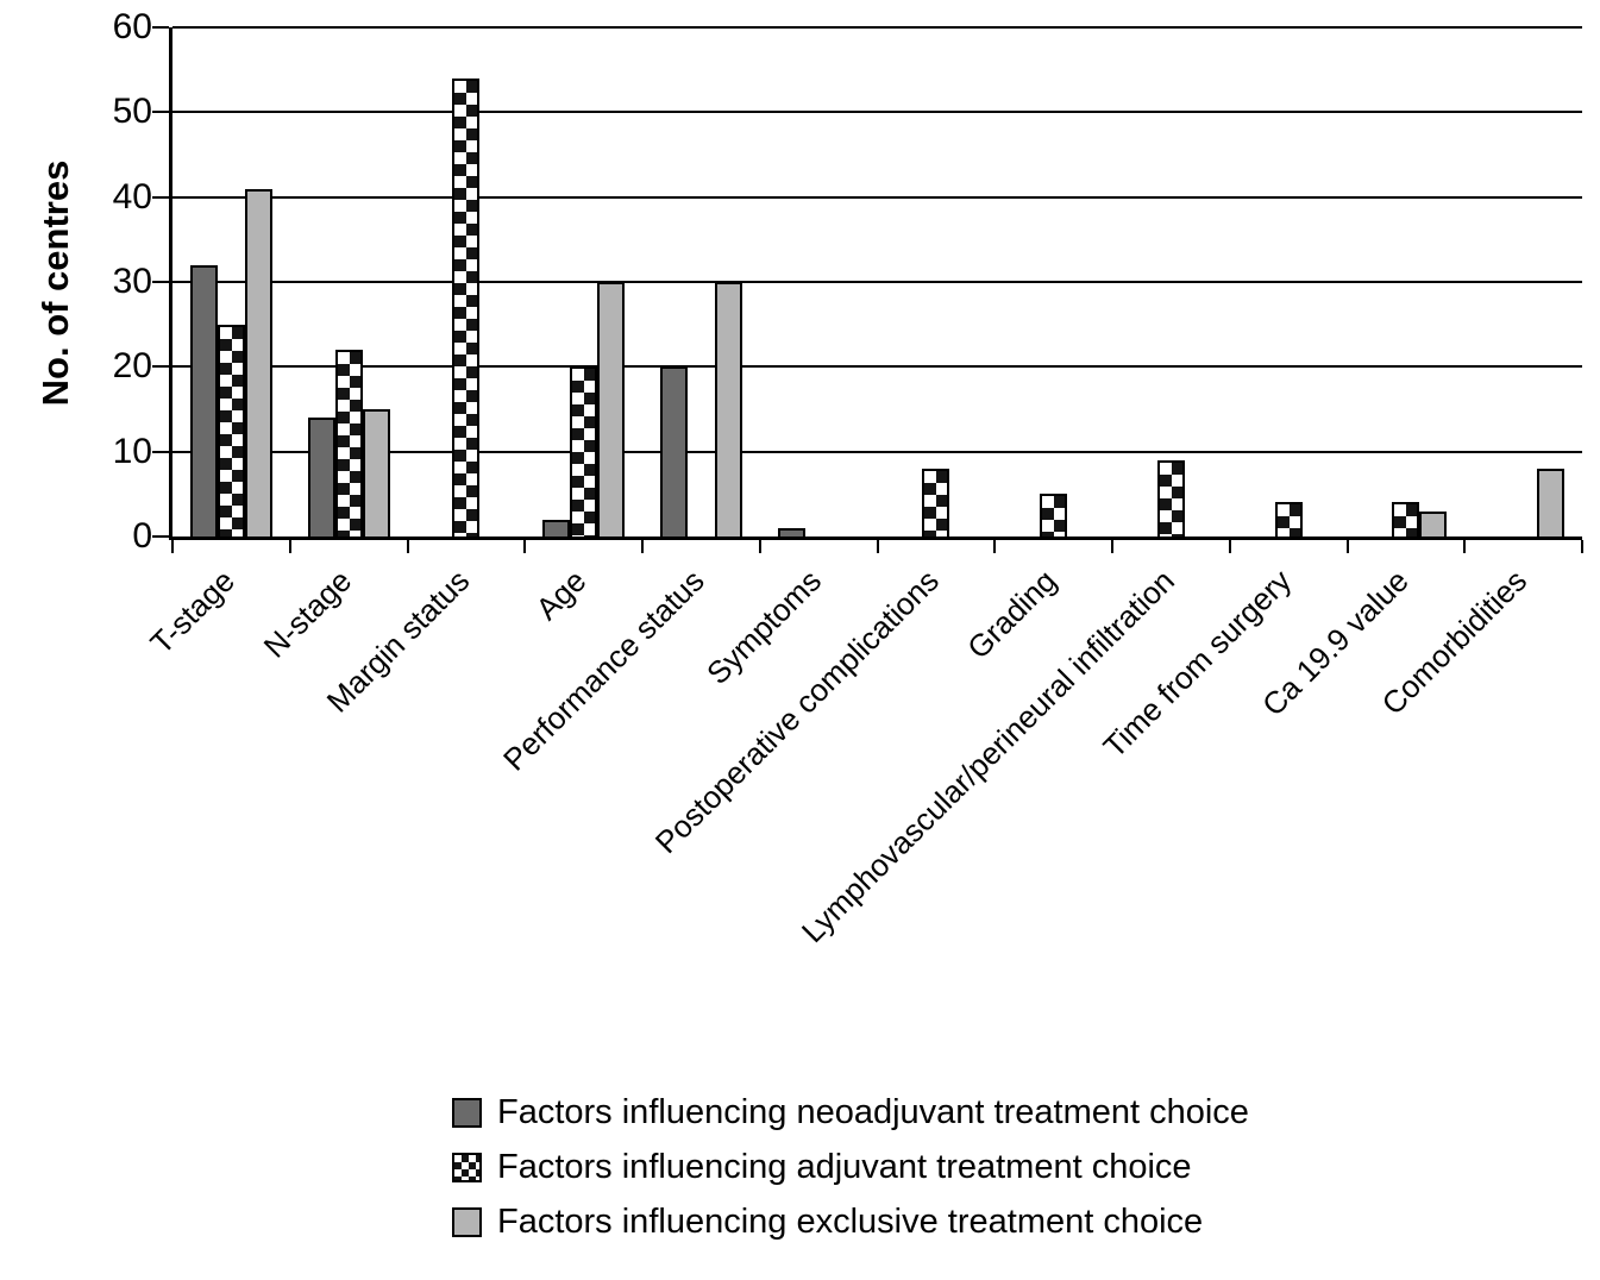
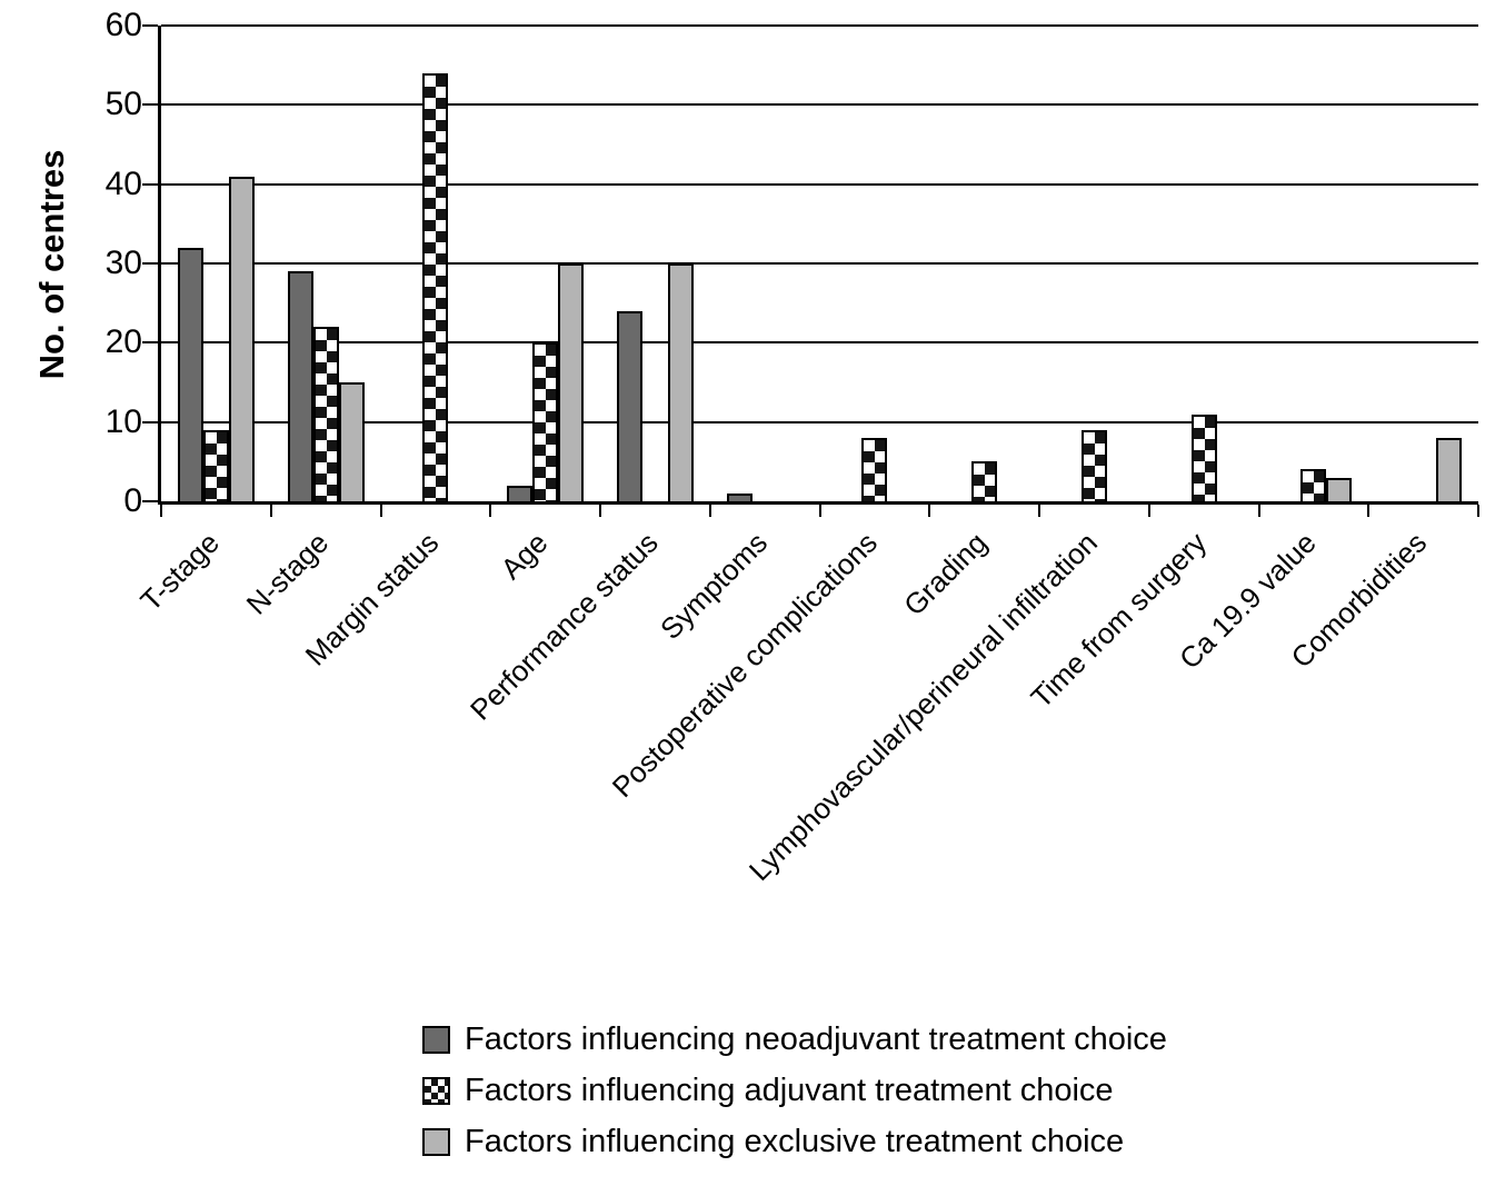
Factors influencing adjuvant treatment choice/T-stage: 25 -> 9
Factors influencing neoadjuvant treatment choice/N-stage: 14 -> 29
Factors influencing neoadjuvant treatment choice/Performance status: 20 -> 24
Factors influencing adjuvant treatment choice/Time from surgery: 4 -> 11
